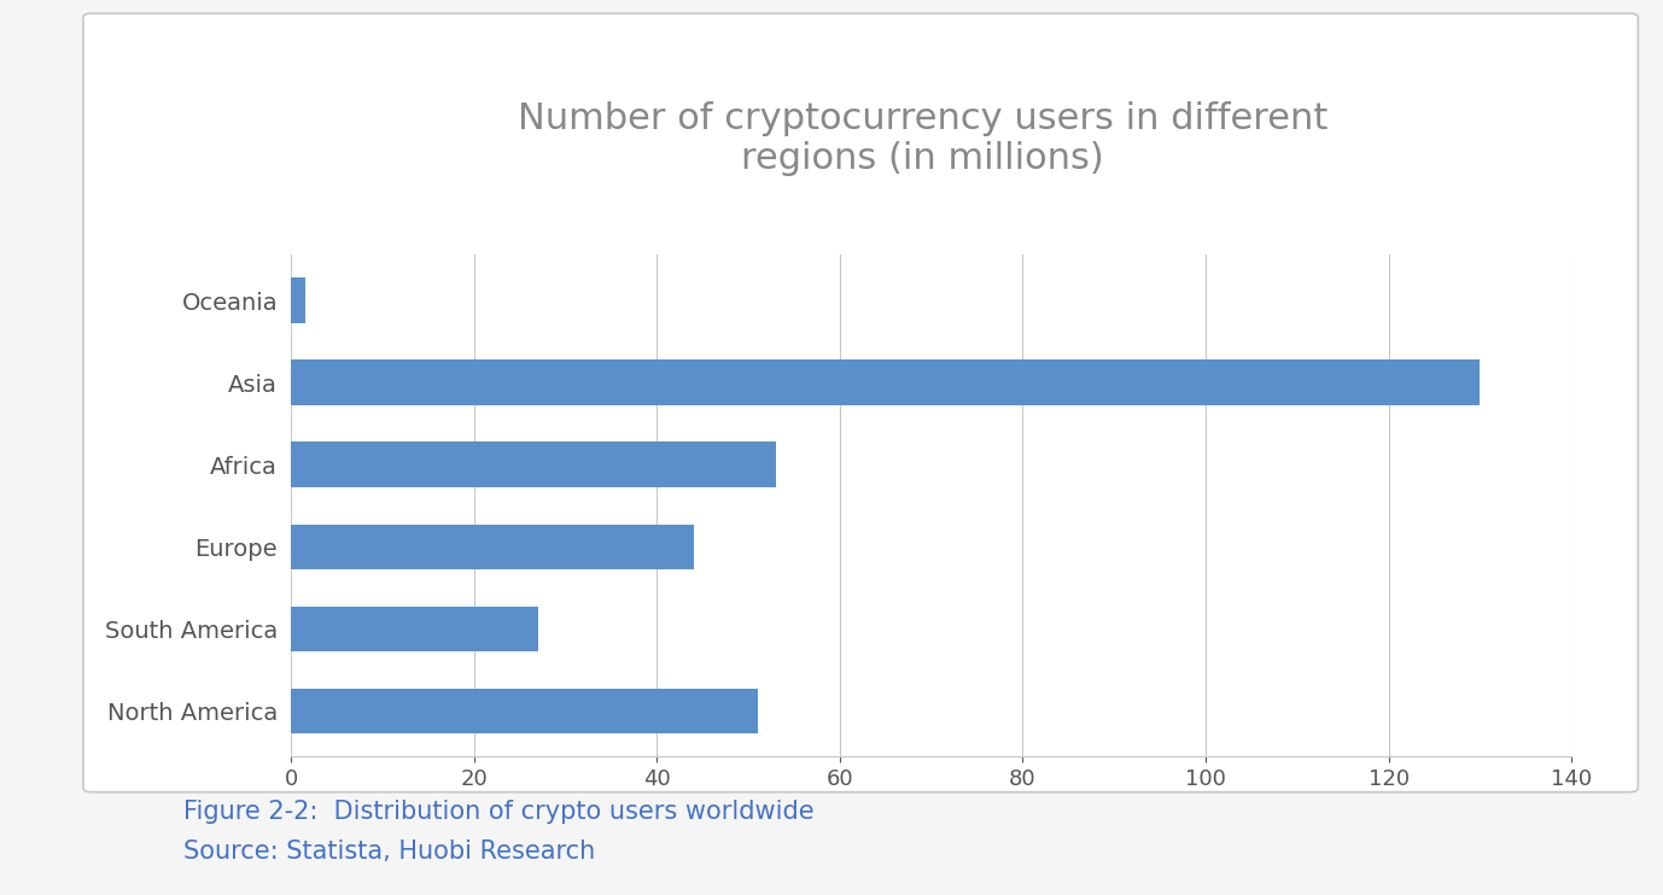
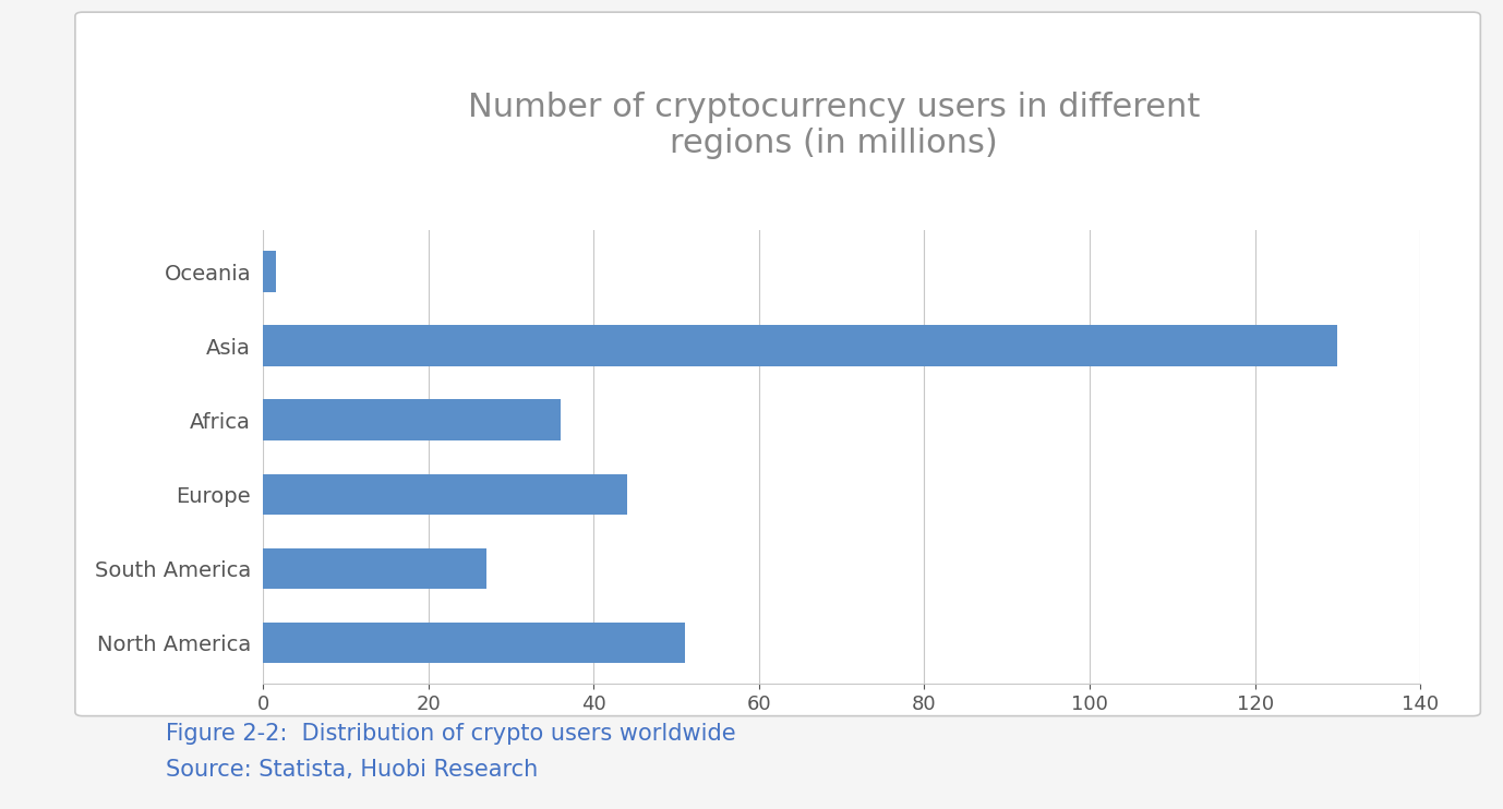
Africa: 53.0 -> 36.0
